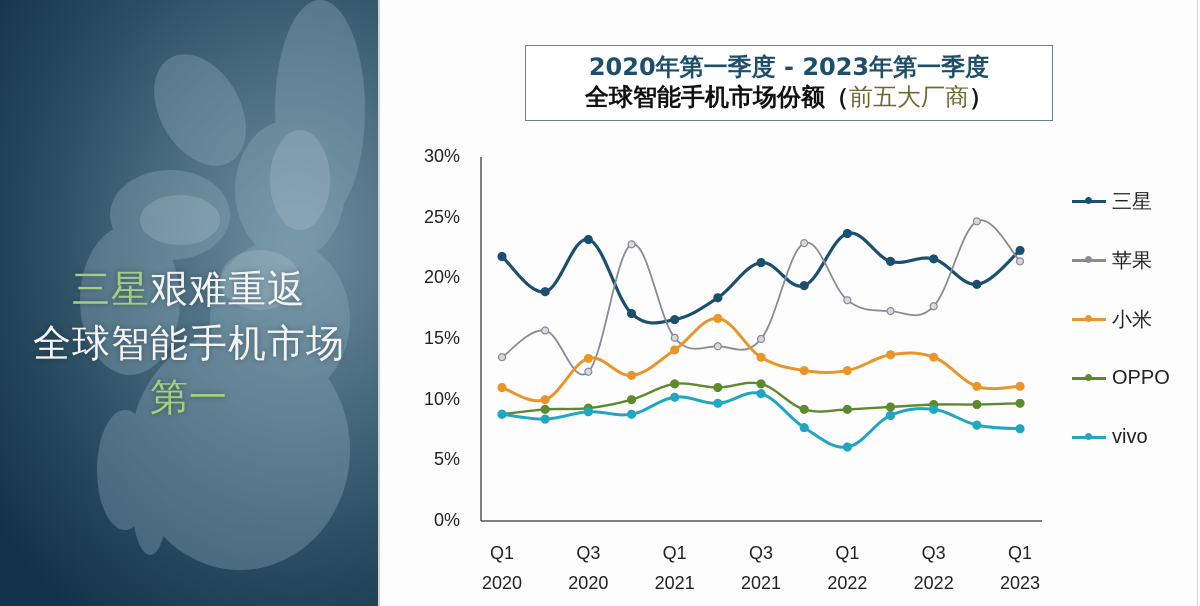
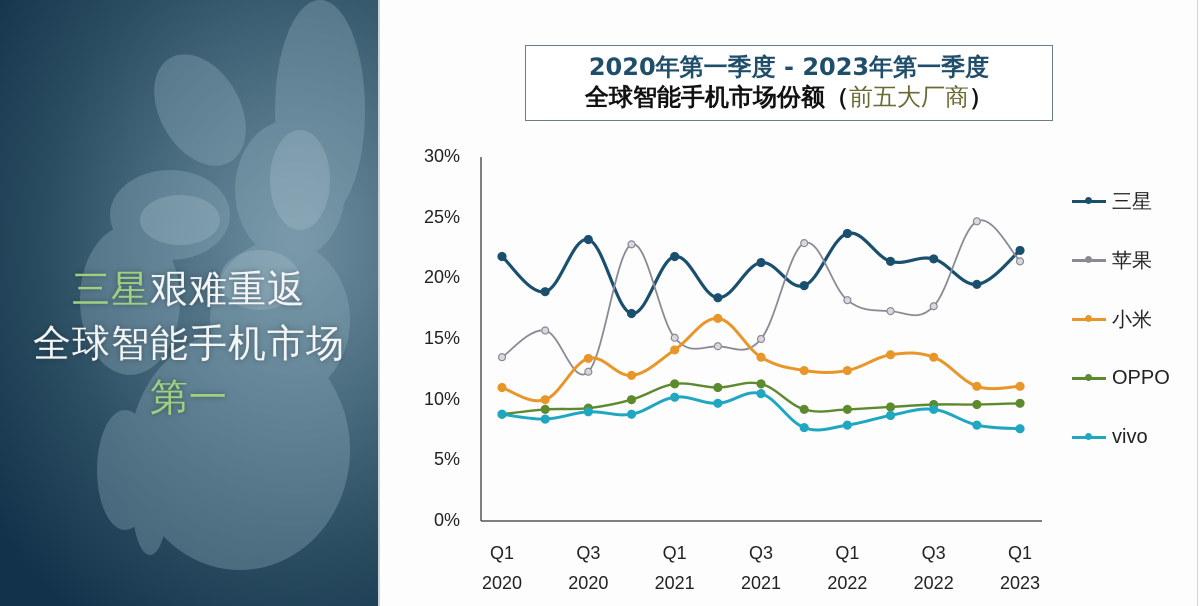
三星/Q1 2021: 16.6% -> 21.8%
vivo/Q1 2022: 6.1% -> 7.9%
